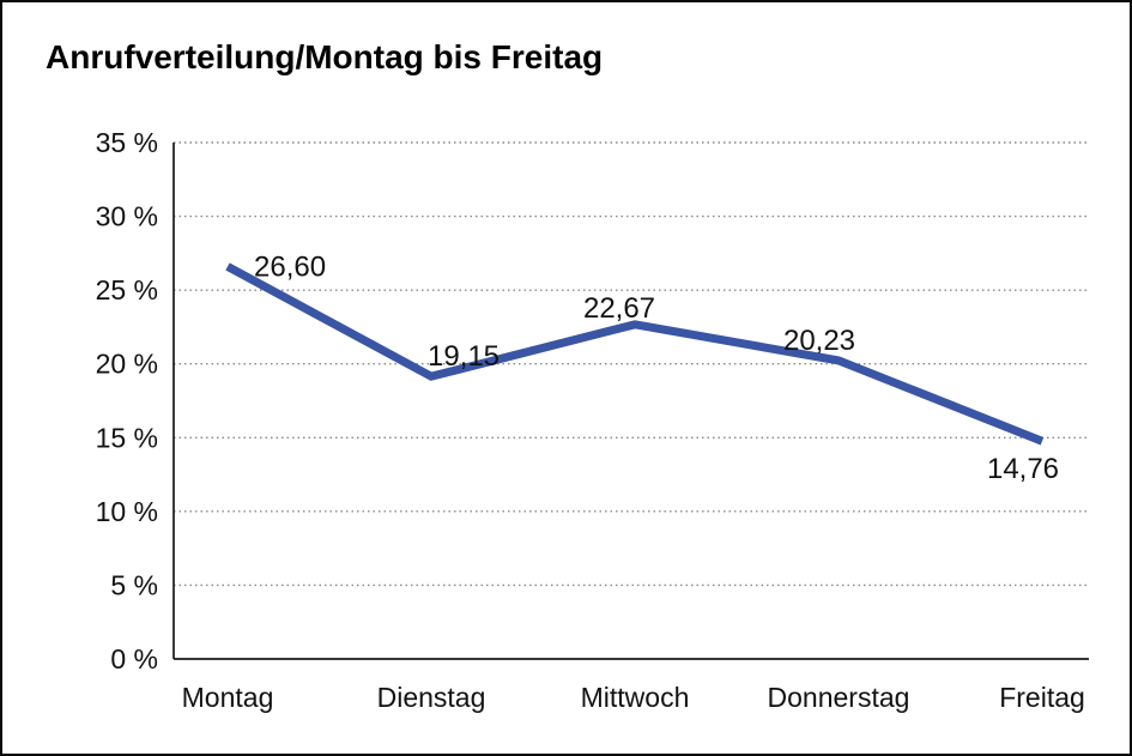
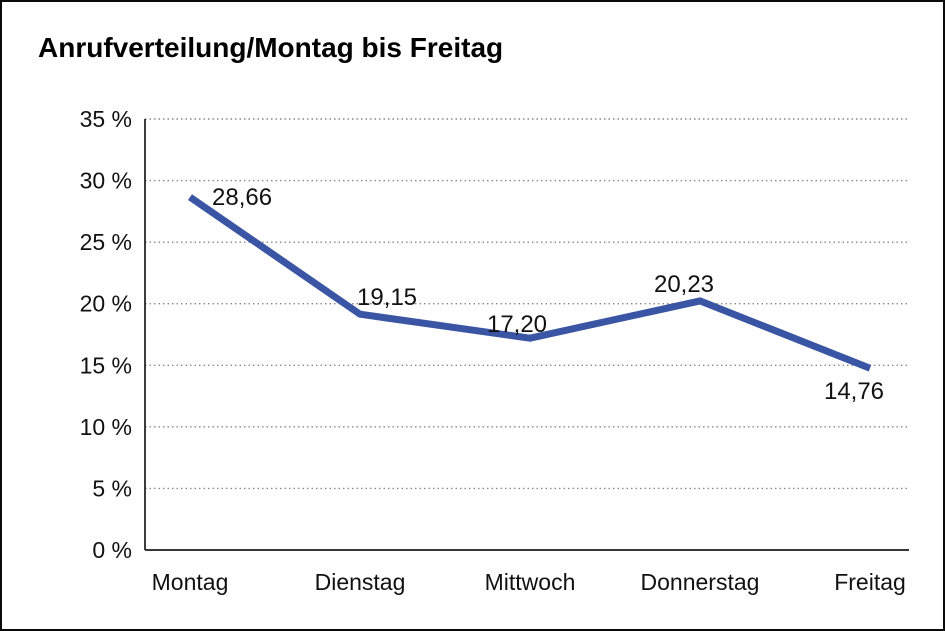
Montag: 26,60 -> 28,66
Mittwoch: 22,67 -> 17,20
